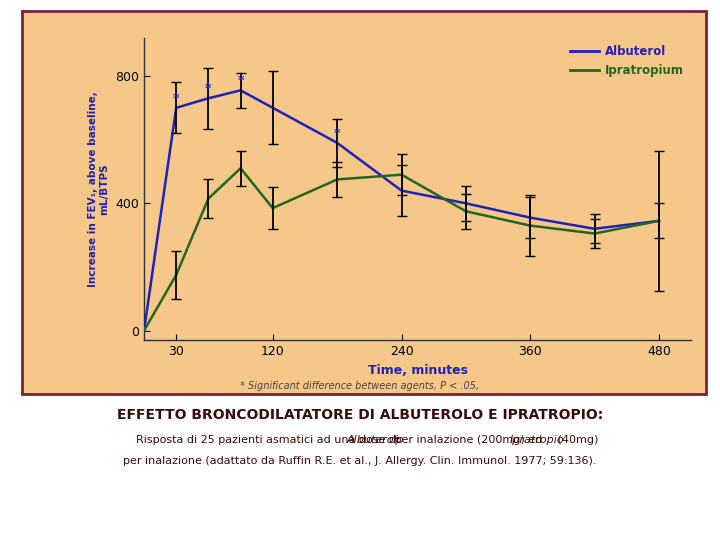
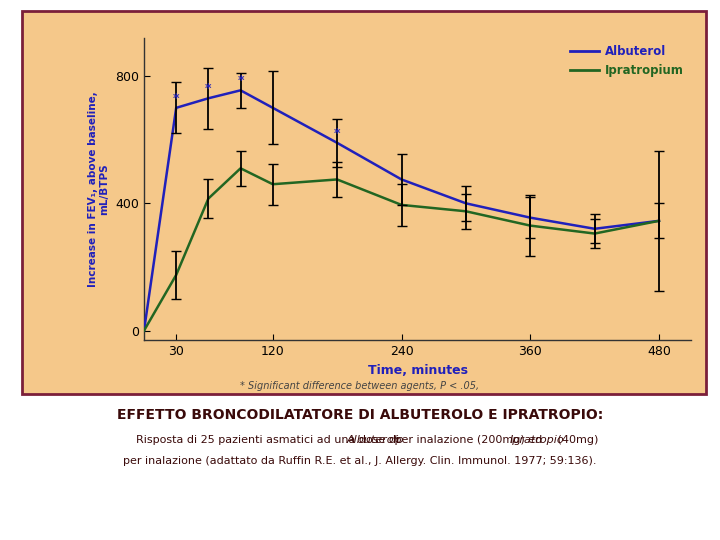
Ipratropium/120: 385 -> 460
Albuterol/240: 440 -> 475
Ipratropium/240: 490 -> 395
